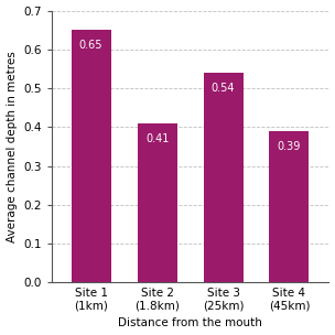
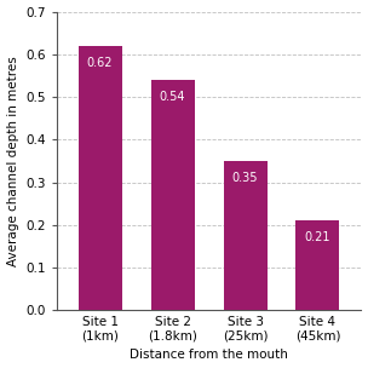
Site 1 (1km): 0.65 -> 0.62
Site 2 (1.8km): 0.41 -> 0.54
Site 3 (25km): 0.54 -> 0.35
Site 4 (45km): 0.39 -> 0.21
